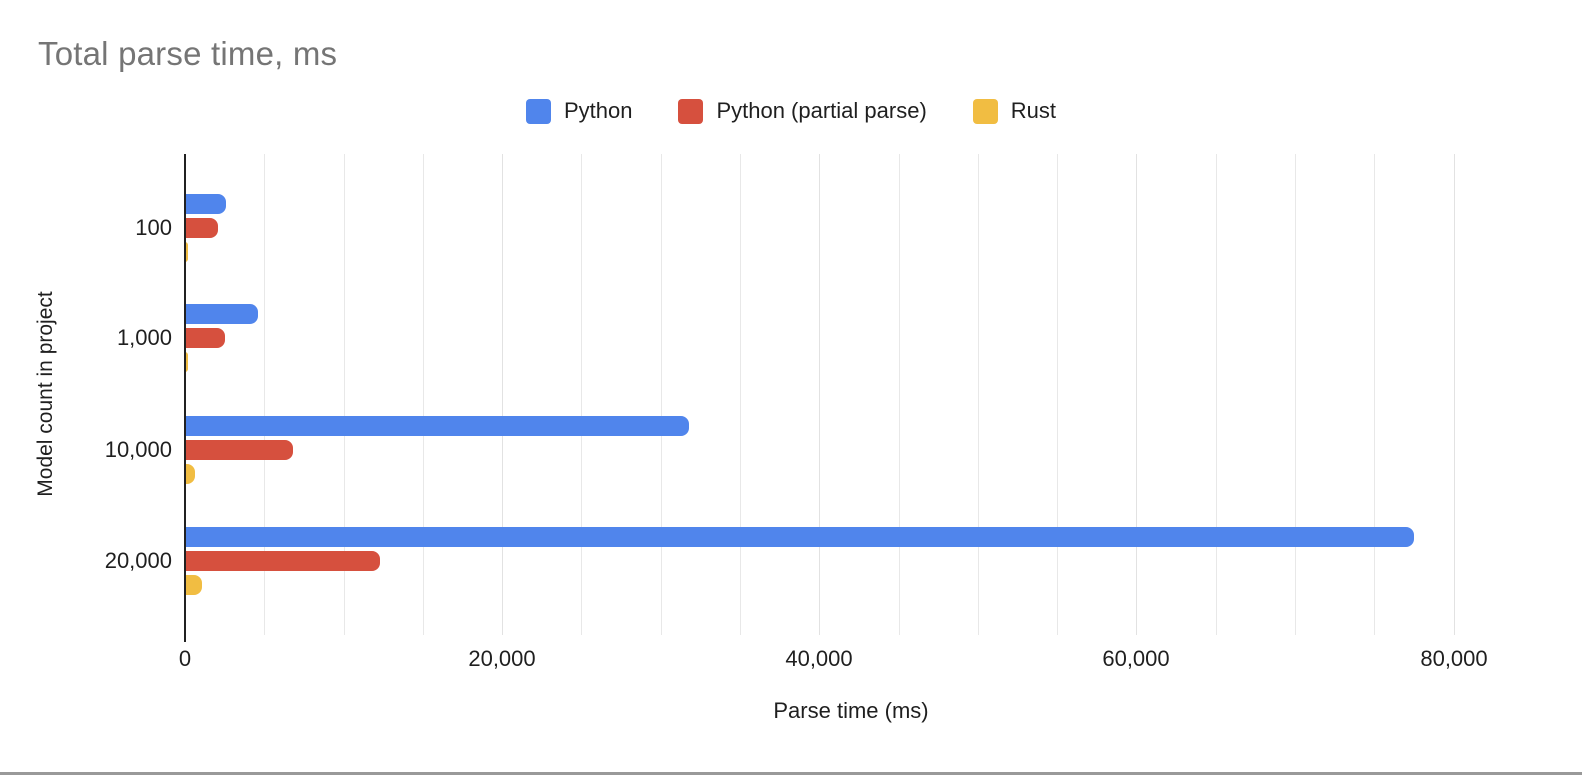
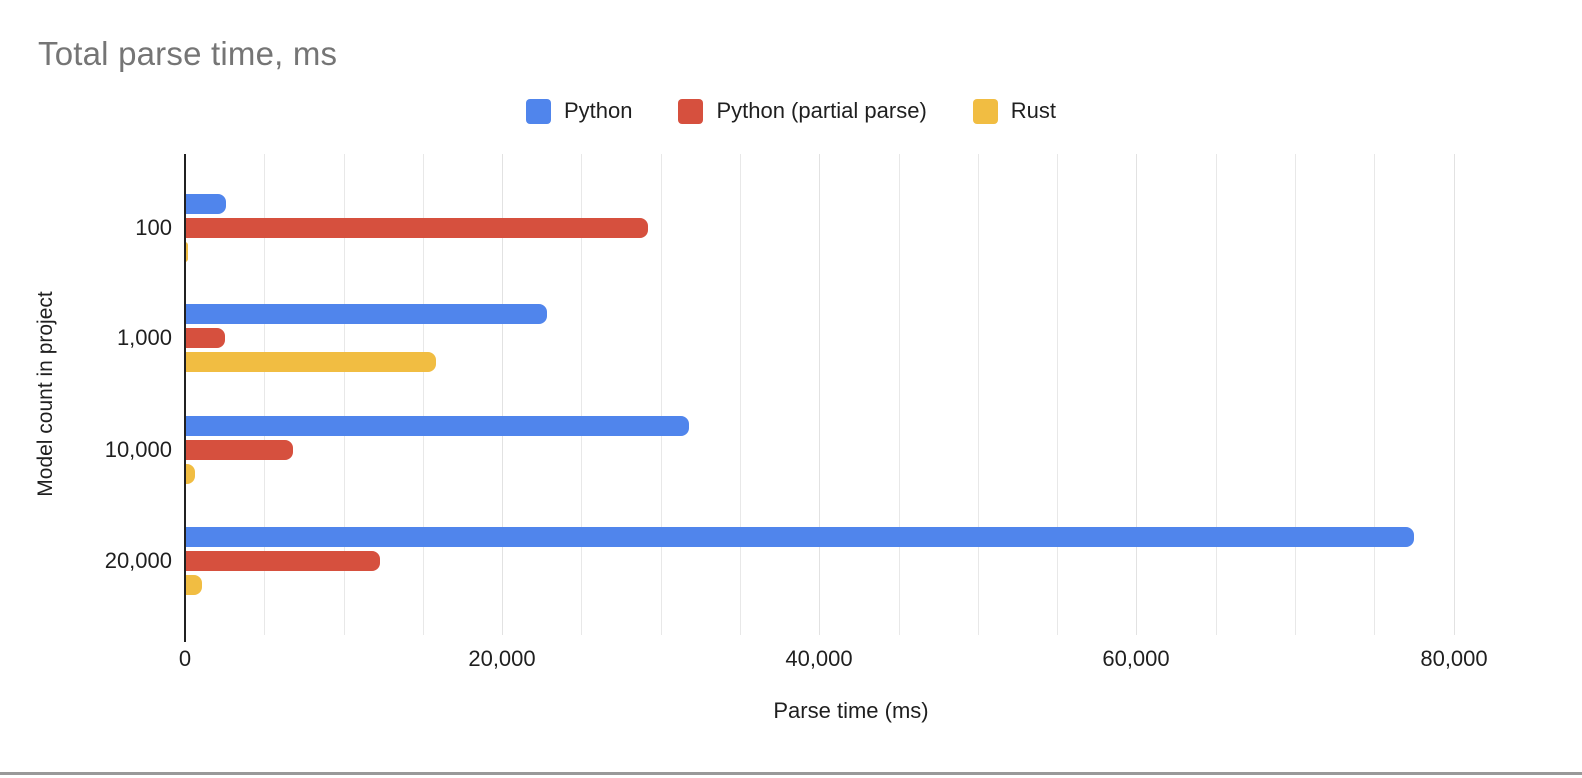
Python (partial parse)/100: 2100 -> 29200
Python/1,000: 4600 -> 22800
Rust/1,000: 200 -> 15800
